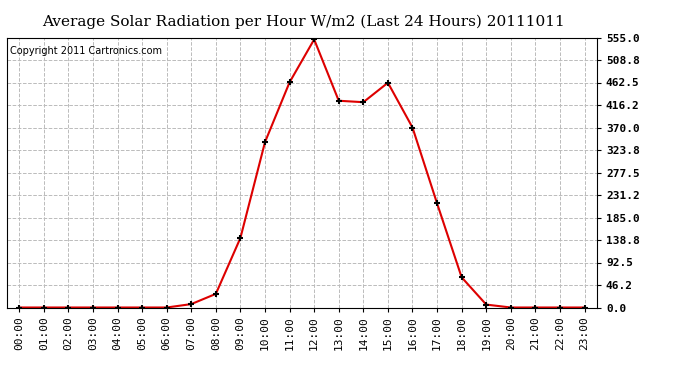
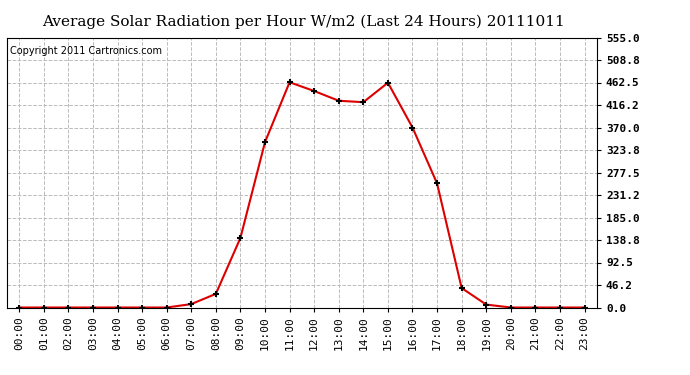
12:00: 551 -> 445
17:00: 214 -> 255
18:00: 62 -> 40
